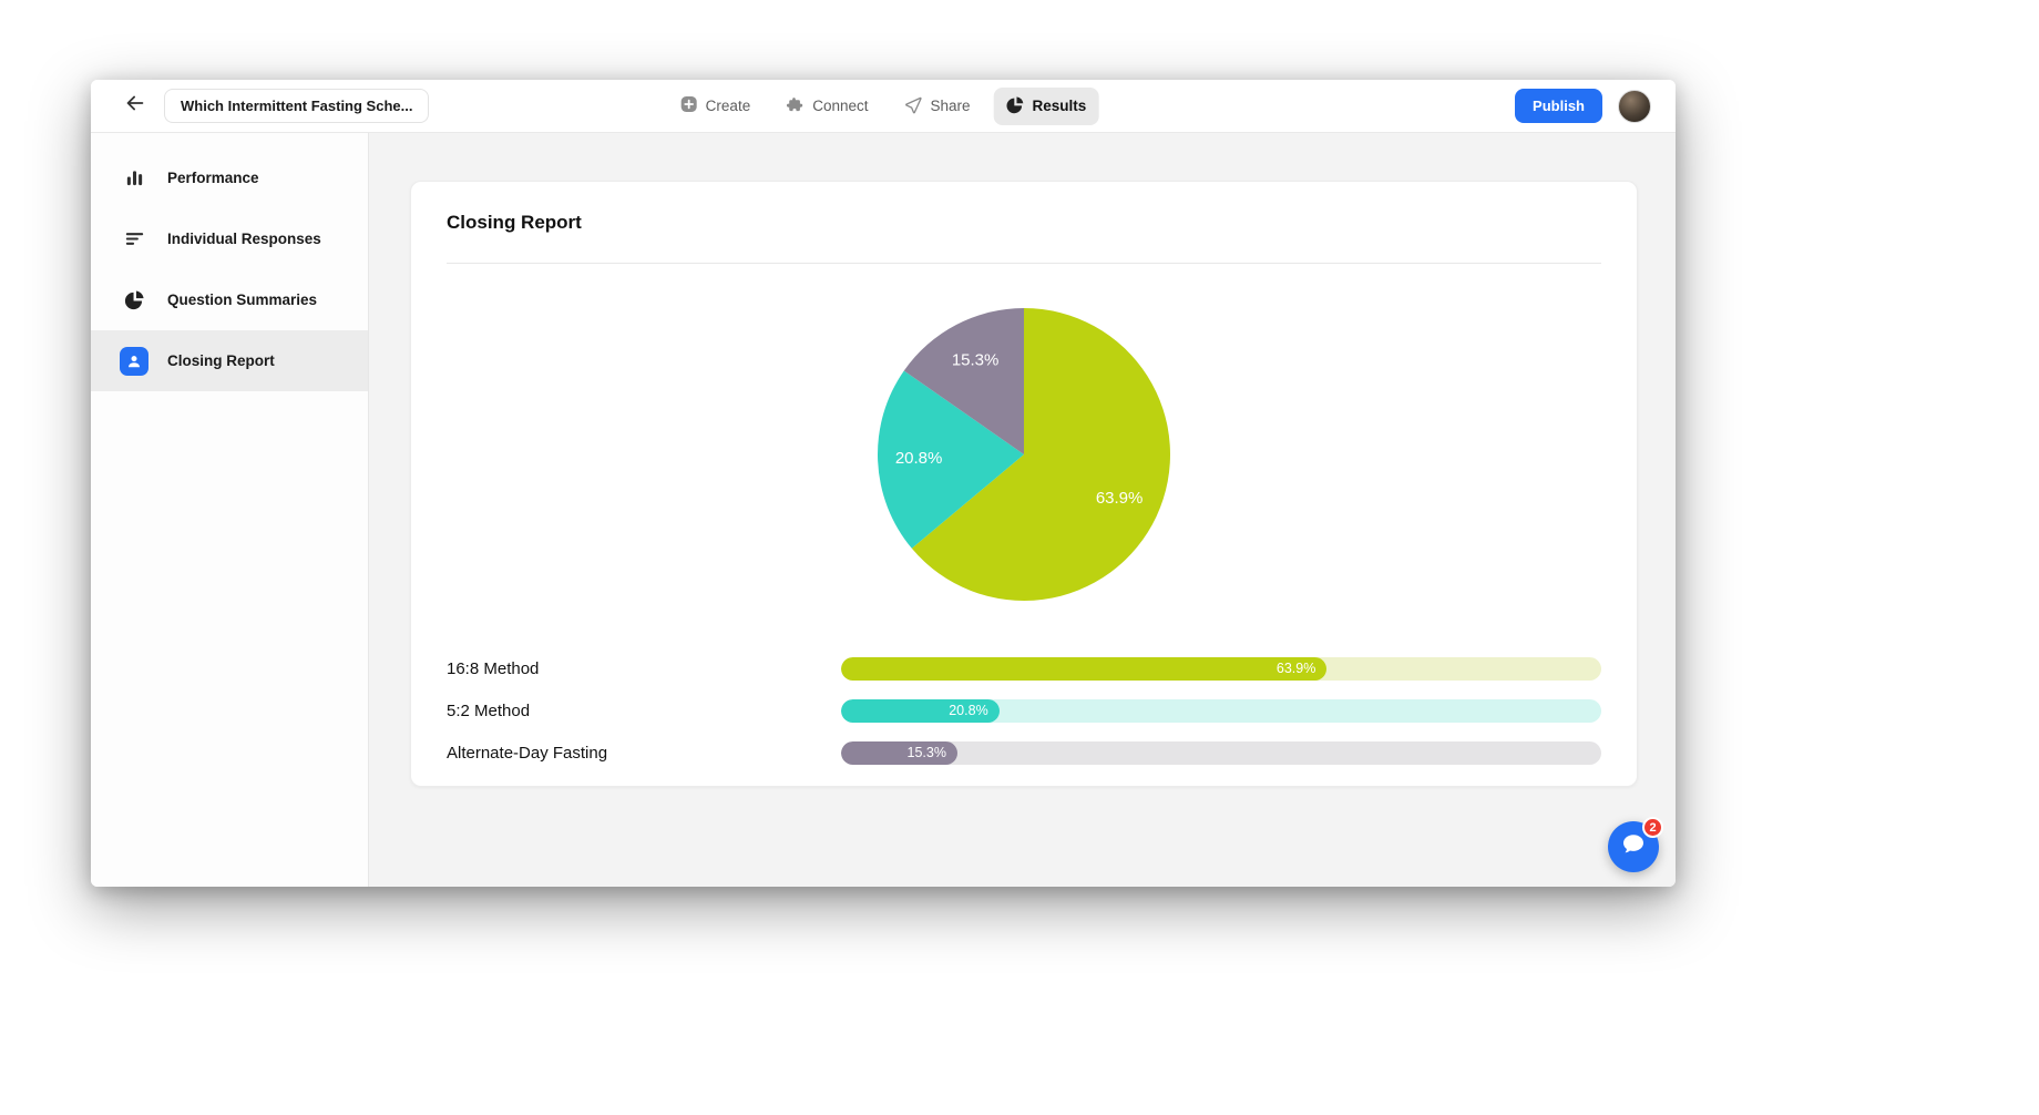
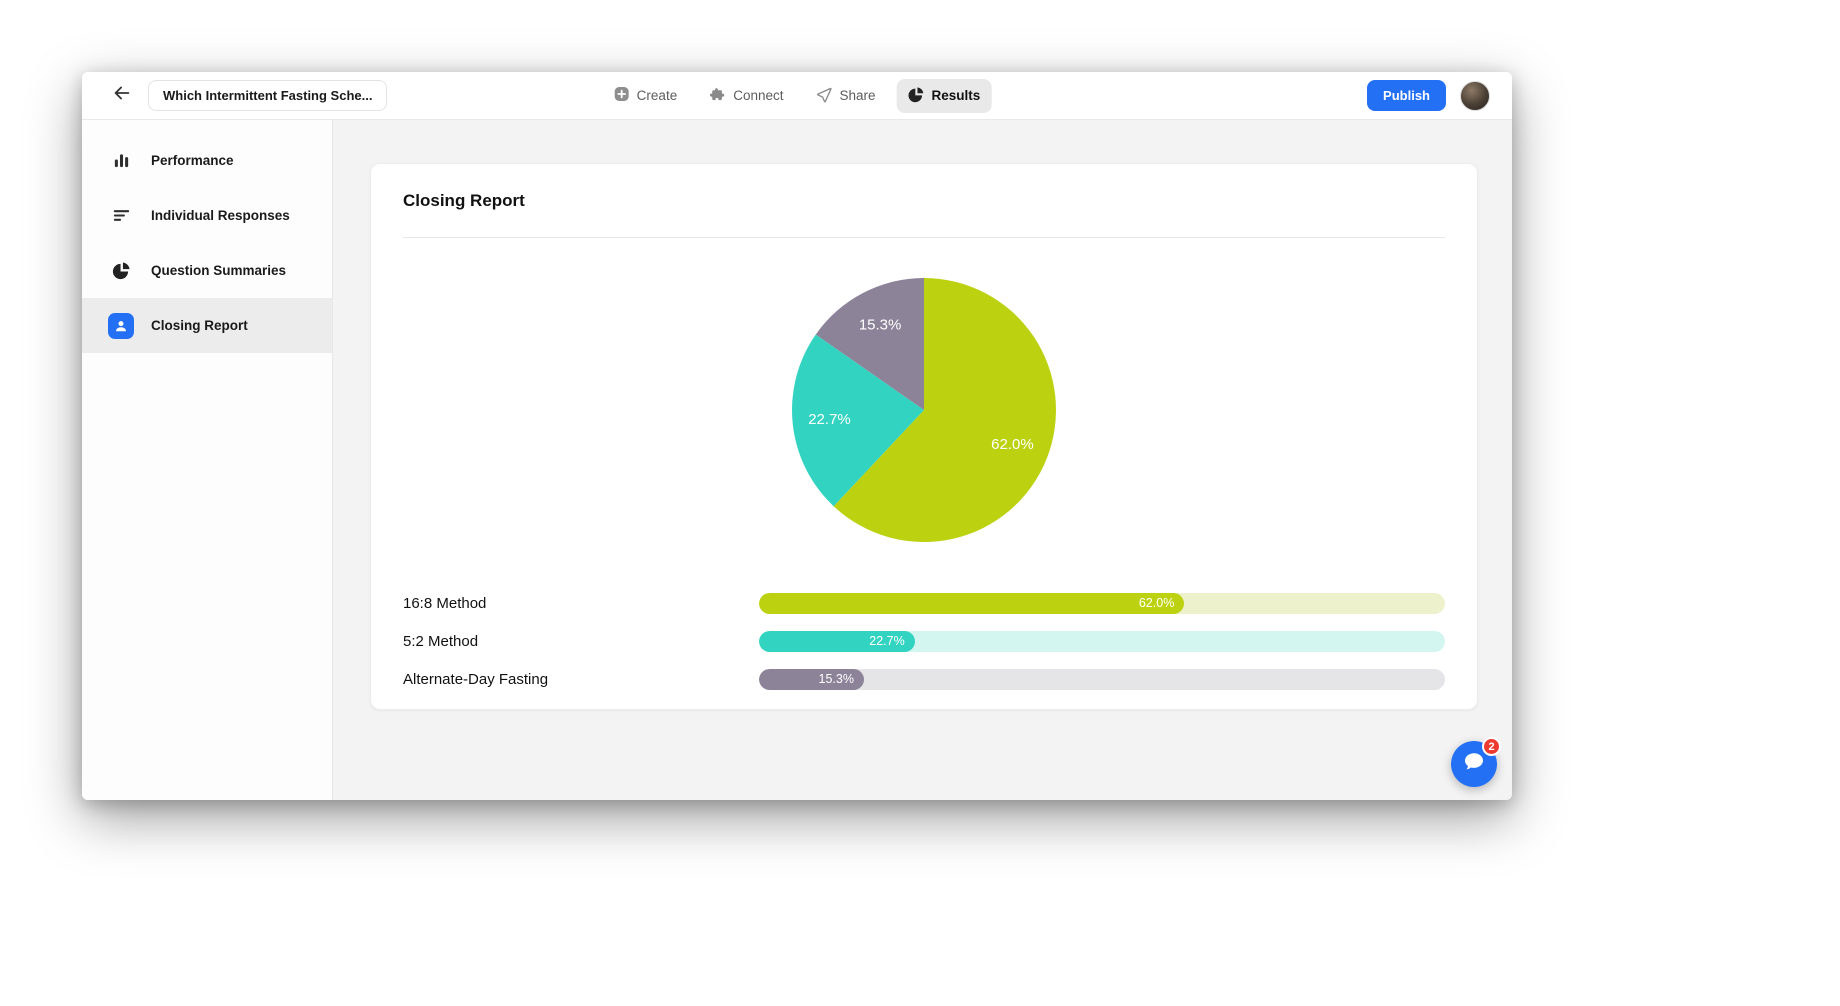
16:8 Method: 63.9% -> 62.0%
5:2 Method: 20.8% -> 22.7%
